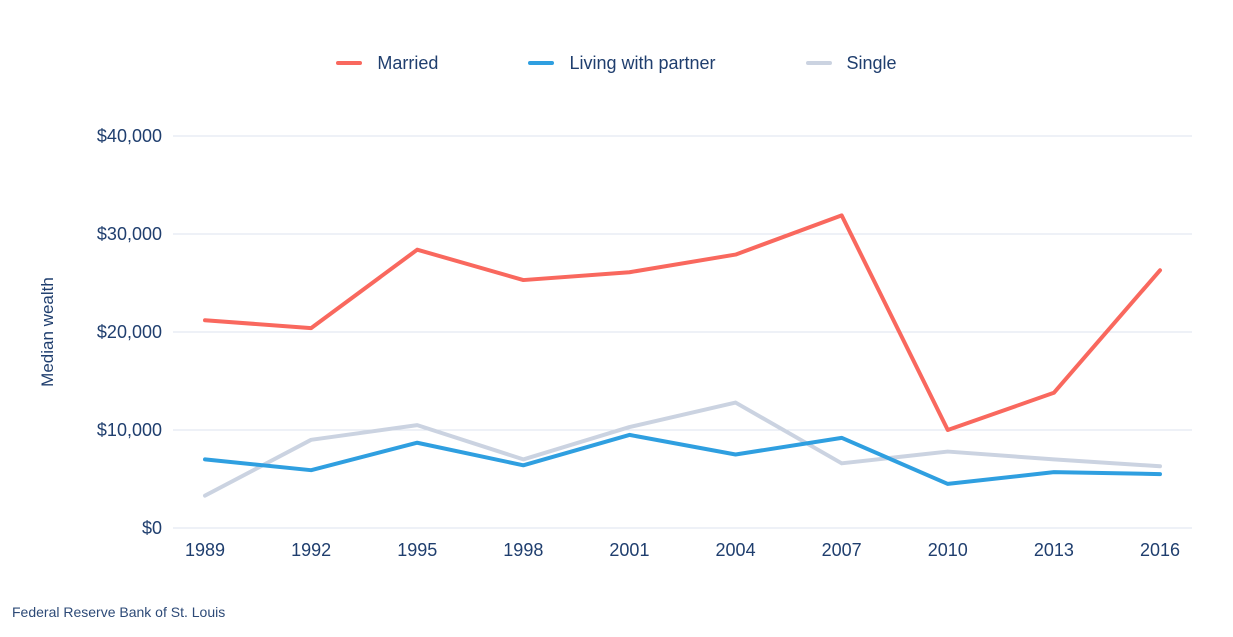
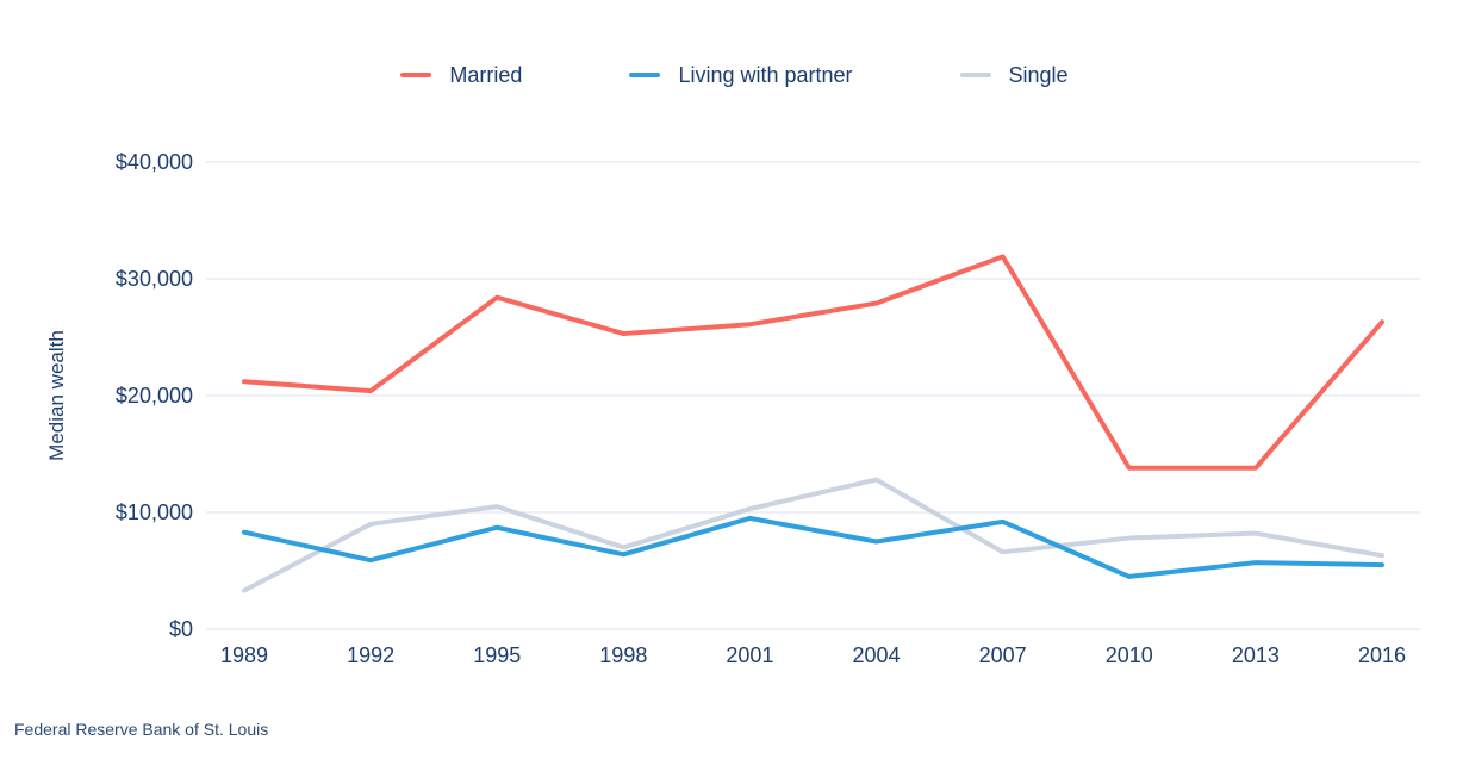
Living with partner/1989: $7000 -> $8000
Married/2010: $10000 -> $14000
Single/2013: $7000 -> $8000
